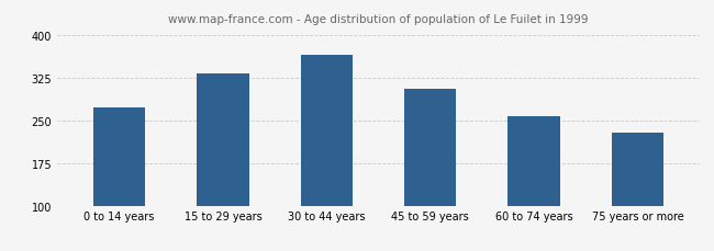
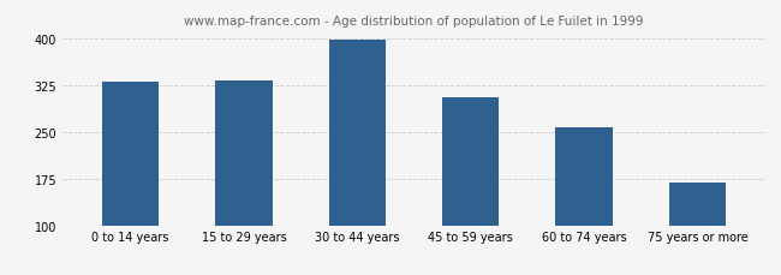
0 to 14 years: 272 -> 330
30 to 44 years: 364 -> 397
75 years or more: 228 -> 168
